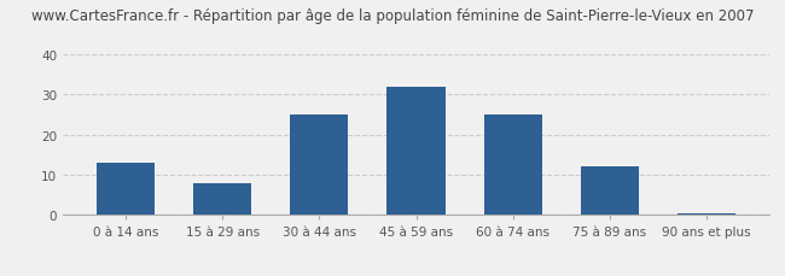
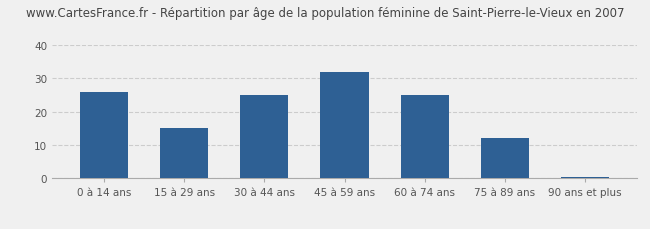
0 à 14 ans: 13.0 -> 26.0
15 à 29 ans: 8.0 -> 15.0
